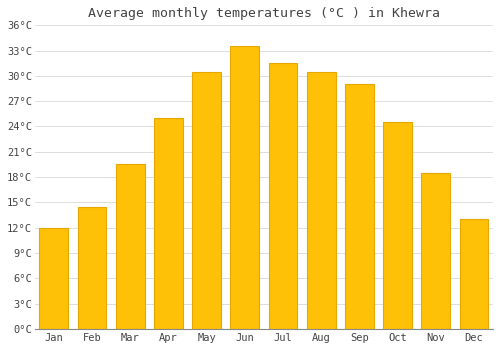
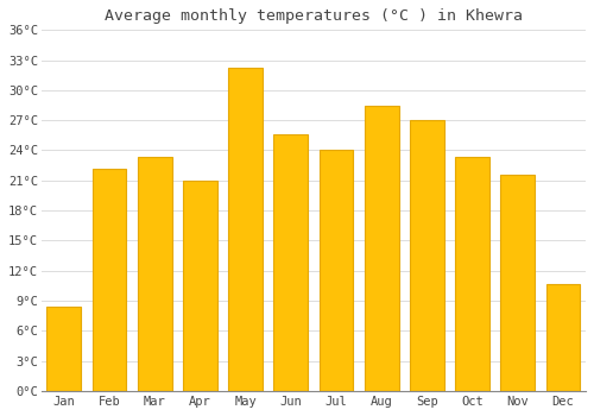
Jan: 12.0°C -> 8.4°C
Feb: 14.5°C -> 22.2°C
Mar: 19.5°C -> 23.4°C
Apr: 25.0°C -> 21.0°C
May: 30.5°C -> 32.2°C
Jun: 33.5°C -> 25.6°C
Jul: 31.5°C -> 24.0°C
Aug: 30.5°C -> 28.4°C
Sep: 29.0°C -> 27.0°C
Oct: 24.5°C -> 23.4°C
Nov: 18.5°C -> 21.6°C
Dec: 13.0°C -> 10.6°C
